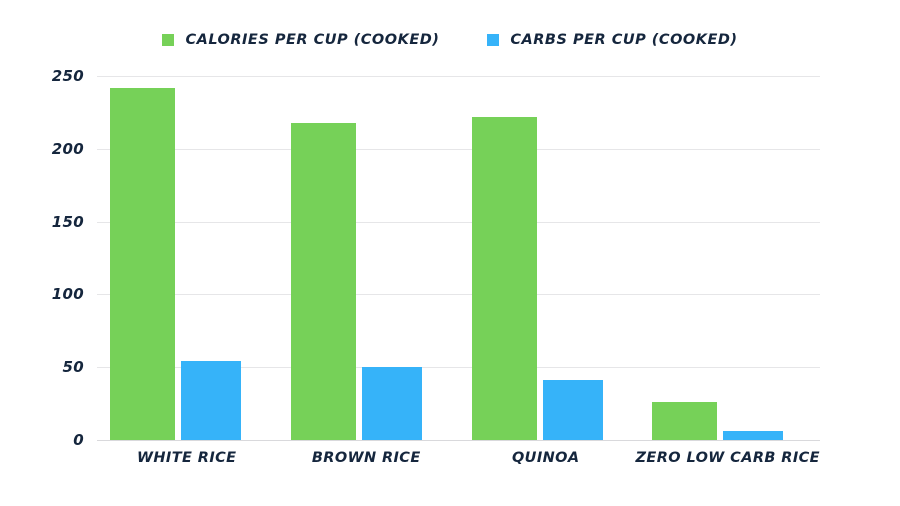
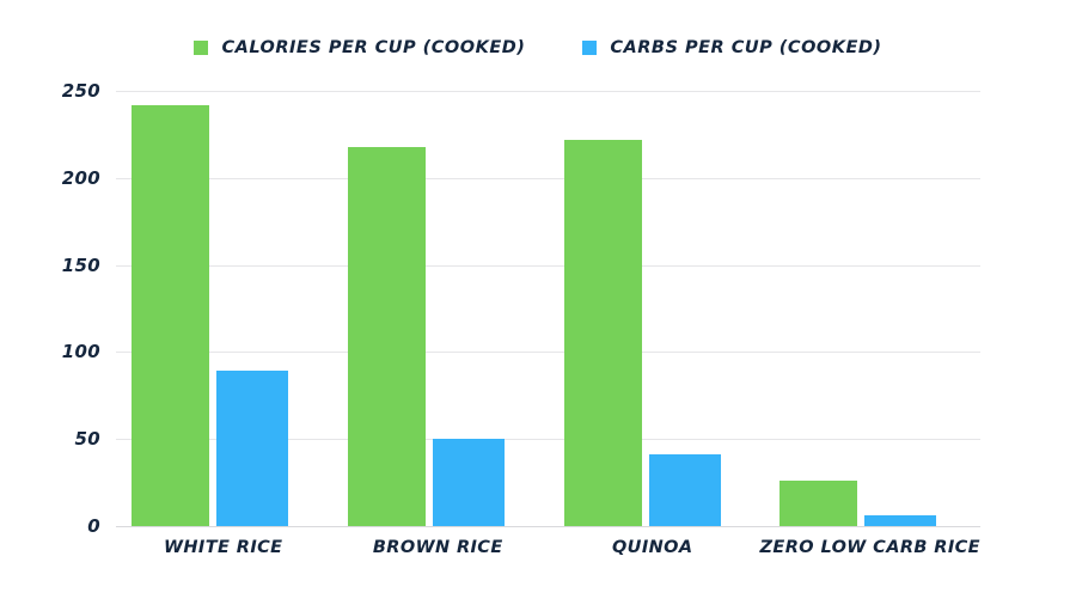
CARBS PER CUP (COOKED)/WHITE RICE: 54 -> 89
